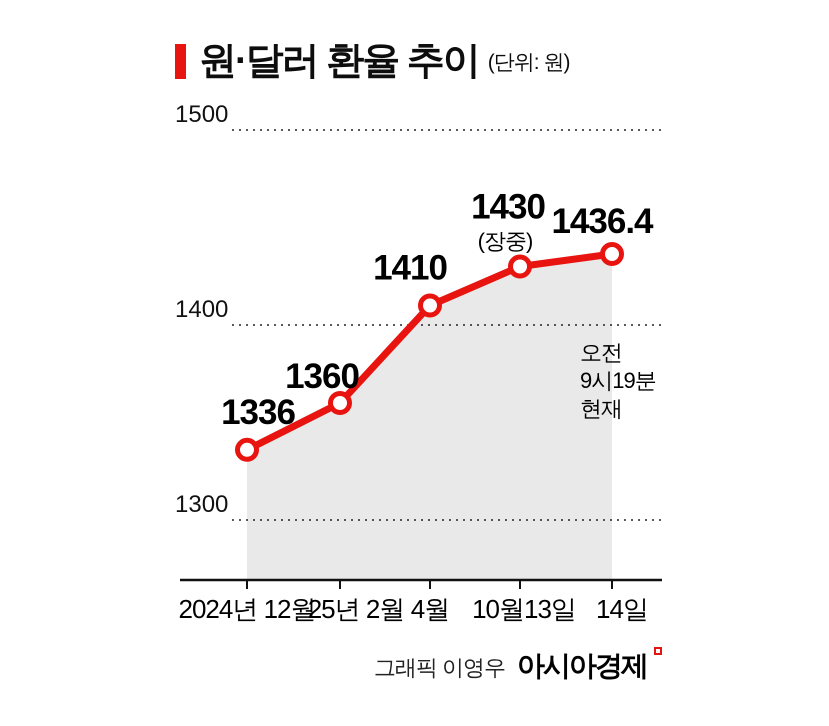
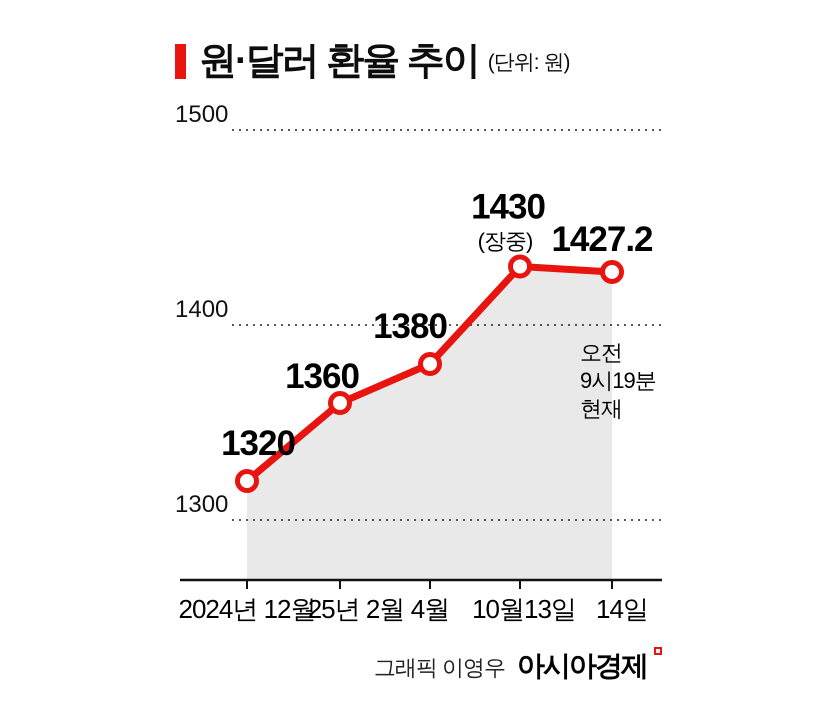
2024년 12월: 1336 -> 1320
4월: 1410 -> 1380
14일: 1436.4 -> 1427.2
